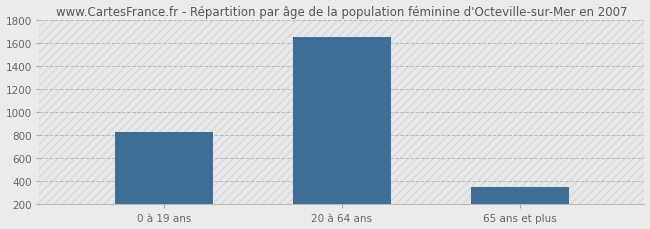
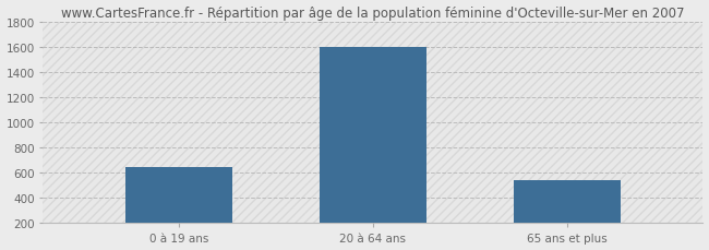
0 à 19 ans: 830 -> 650
20 à 64 ans: 1650 -> 1600
65 ans et plus: 350 -> 540
